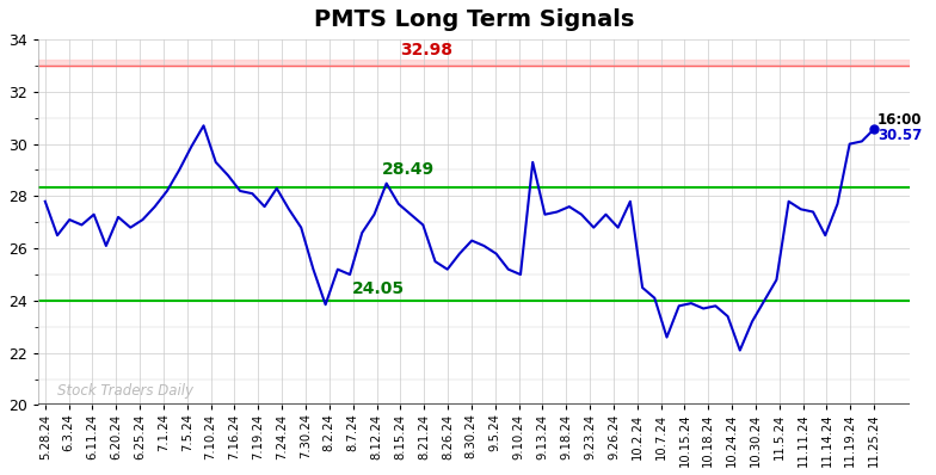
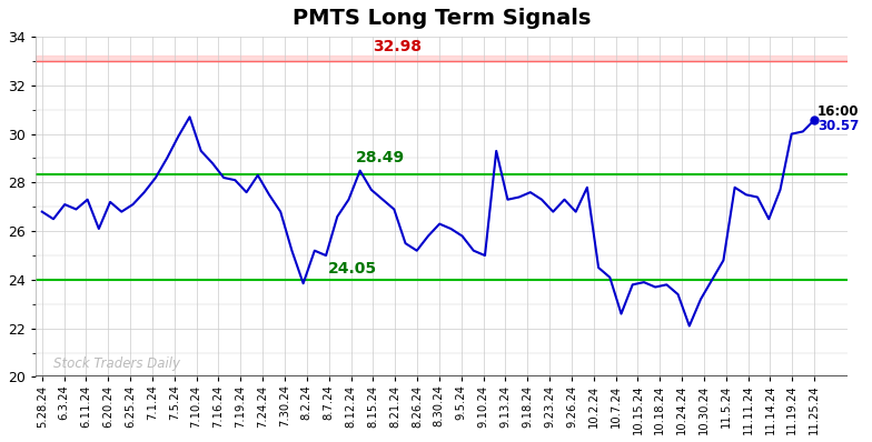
5.28.24: 27.80 -> 26.80
